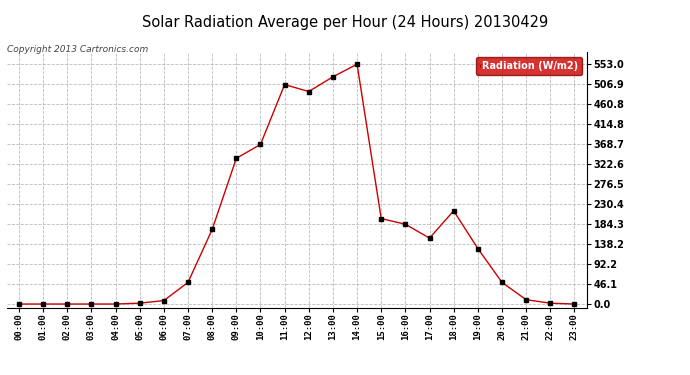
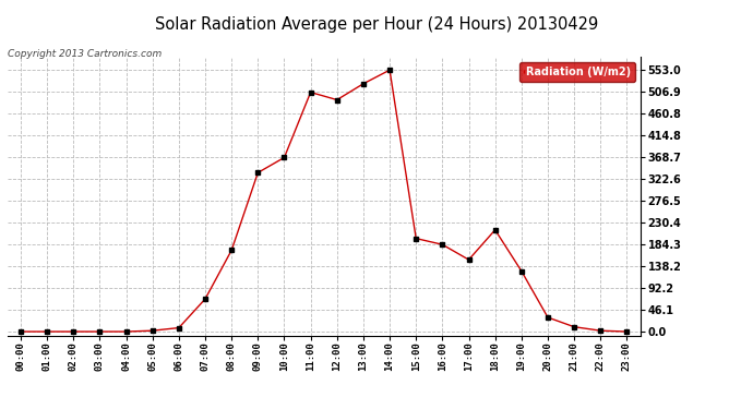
07:00: 50 -> 69
20:00: 50 -> 30
